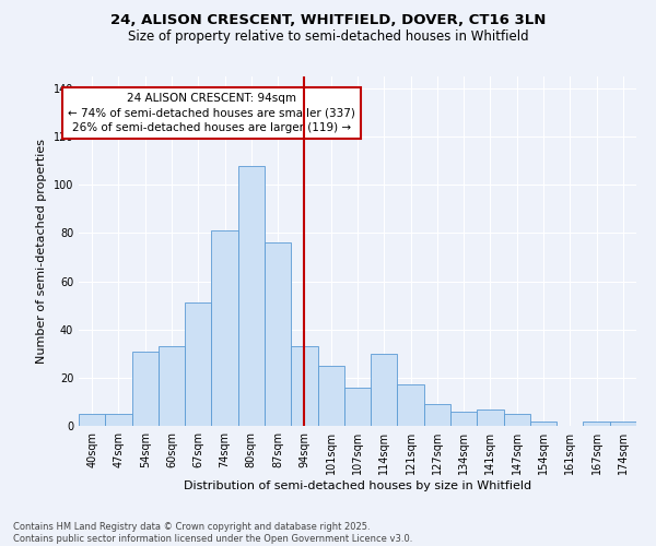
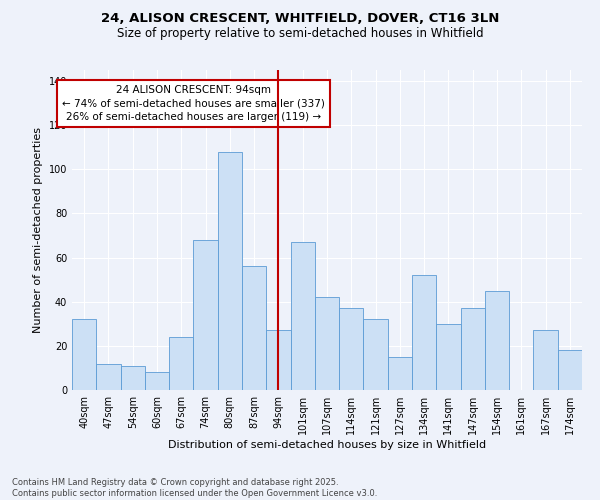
40sqm: 5 -> 32
47sqm: 5 -> 12
54sqm: 31 -> 11
60sqm: 33 -> 8
67sqm: 51 -> 24
74sqm: 81 -> 68
87sqm: 76 -> 56
94sqm: 33 -> 27
101sqm: 25 -> 67
107sqm: 16 -> 42
114sqm: 30 -> 37
121sqm: 17 -> 32
127sqm: 9 -> 15
134sqm: 6 -> 52
141sqm: 7 -> 30
147sqm: 5 -> 37
154sqm: 2 -> 45
167sqm: 2 -> 27
174sqm: 2 -> 18
